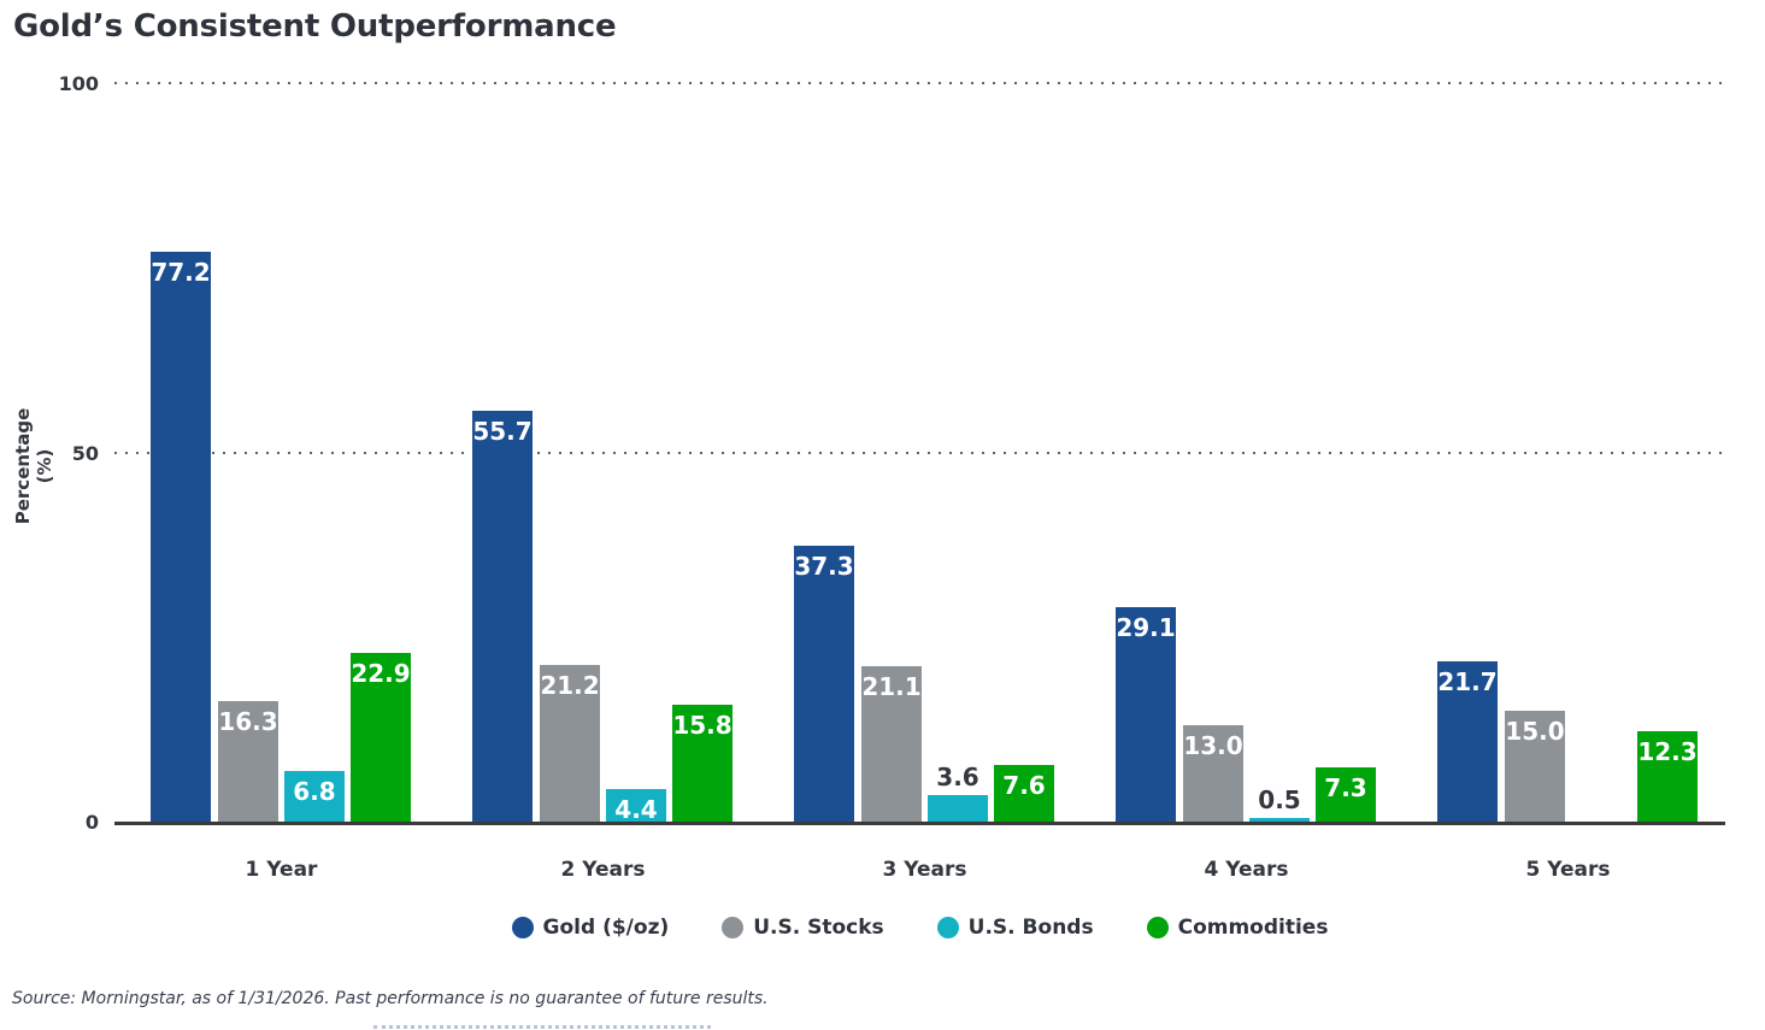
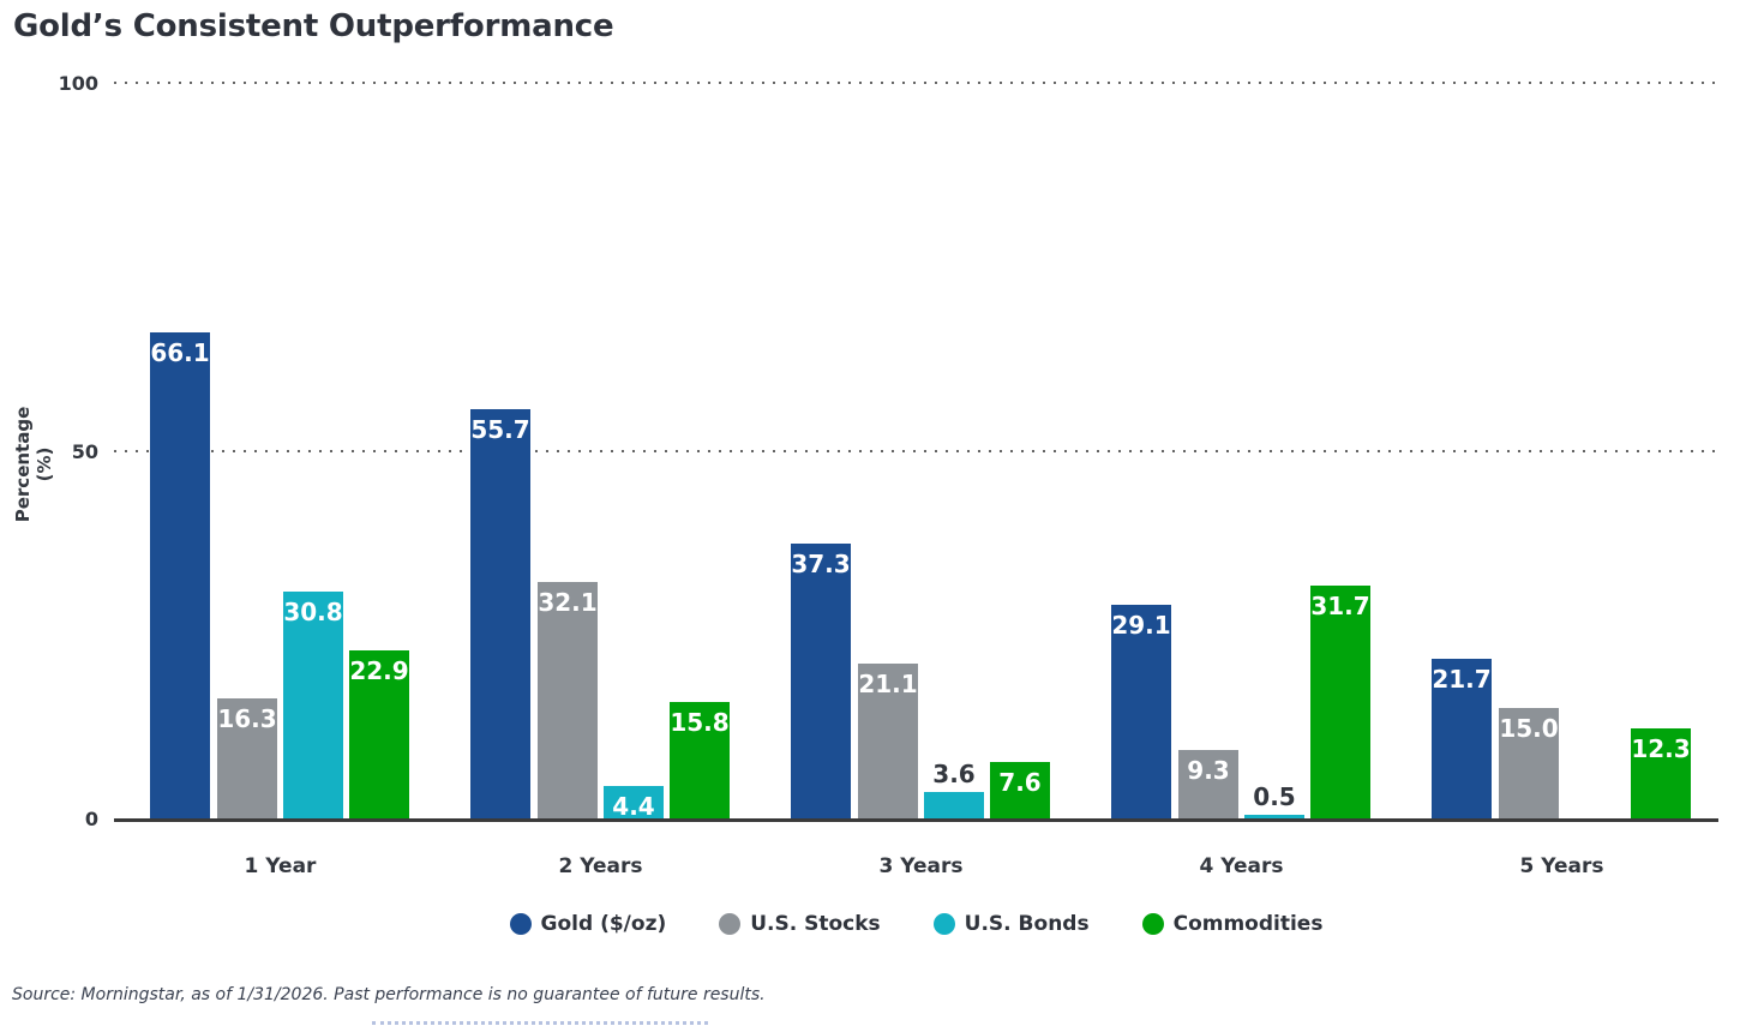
Gold ($/oz)/1 Year: 77.2 -> 66.1
U.S. Bonds/1 Year: 6.8 -> 30.8
U.S. Stocks/2 Years: 21.2 -> 32.1
U.S. Stocks/4 Years: 13.0 -> 9.3
Commodities/4 Years: 7.3 -> 31.7
